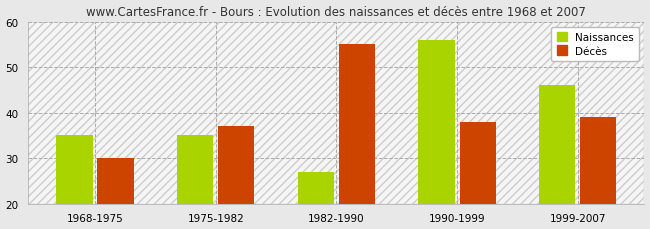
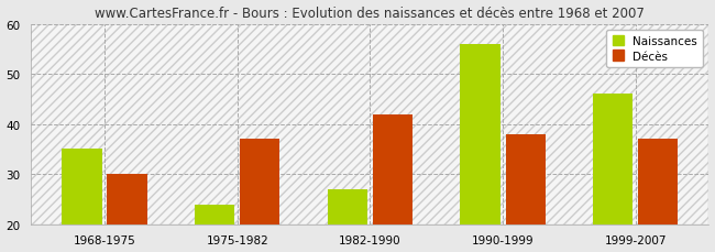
Naissances/1975-1982: 35 -> 24
Décès/1982-1990: 55 -> 42
Décès/1999-2007: 39 -> 37
